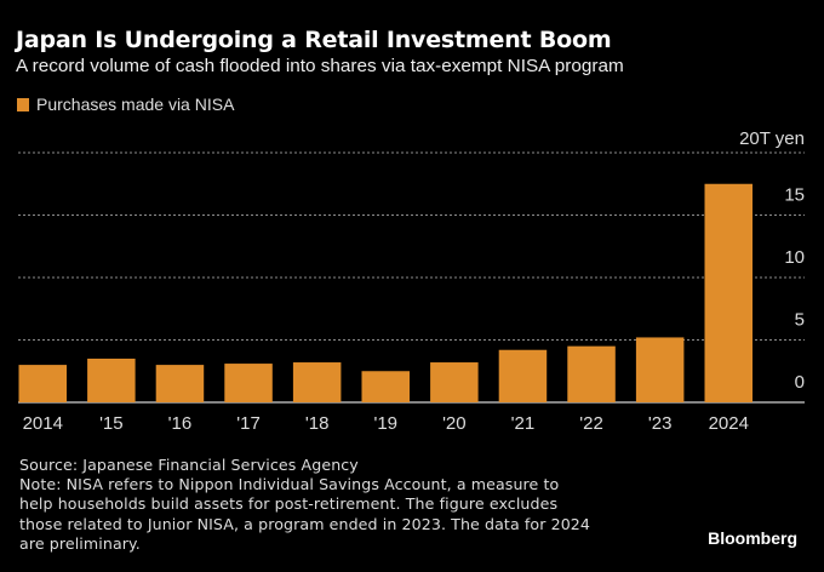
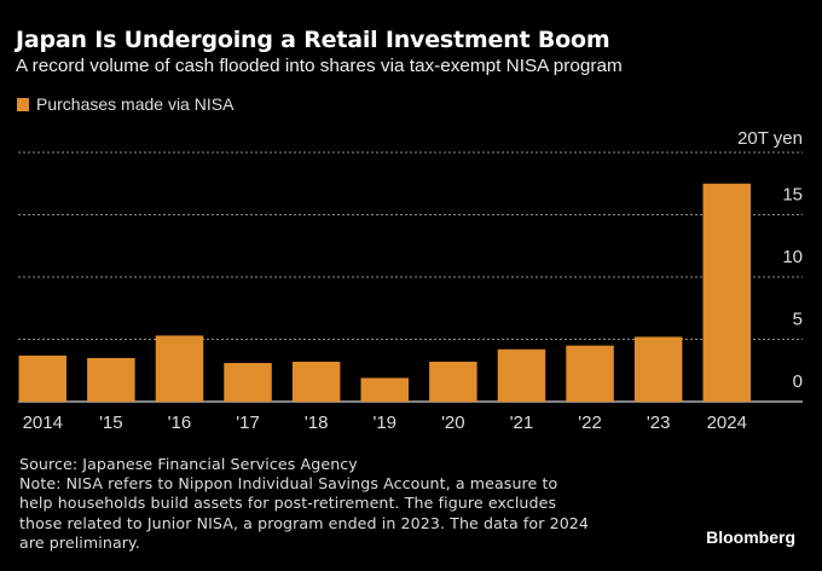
2014: 3.0 -> 3.7
'16: 3.0 -> 5.3
'19: 2.5 -> 1.9
